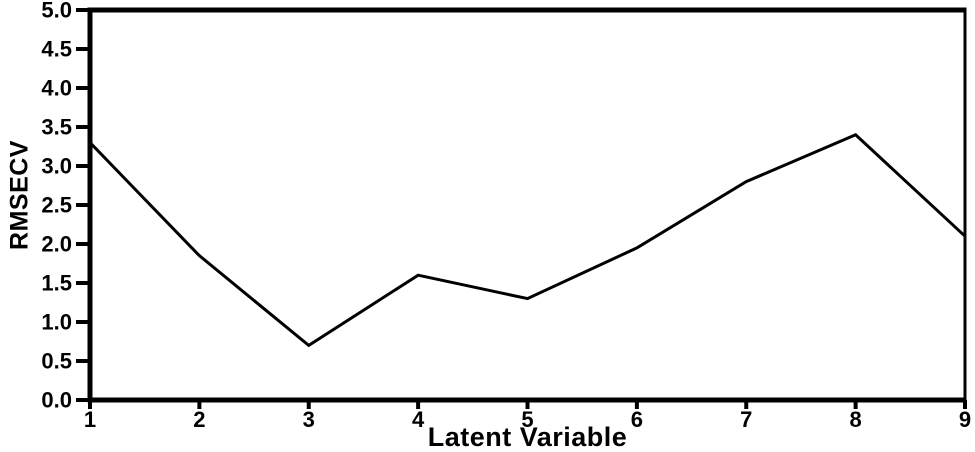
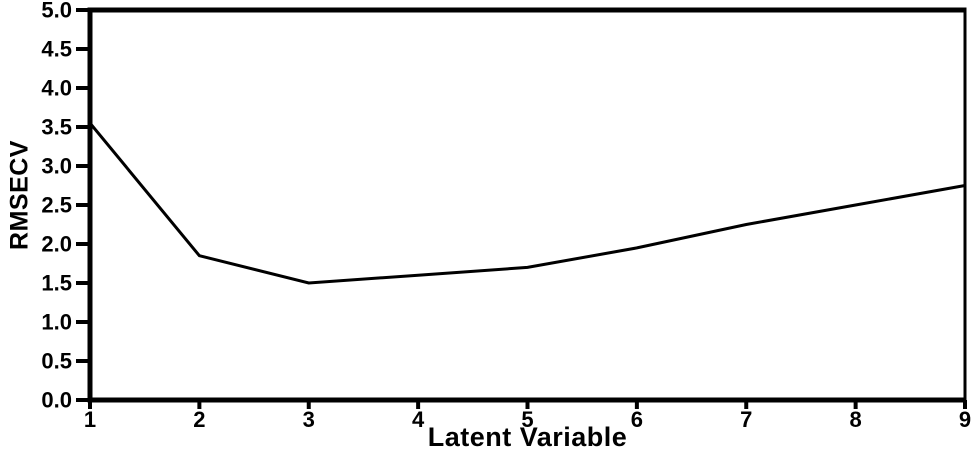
1: 3.3 -> 3.5
3: 0.7 -> 1.5
5: 1.3 -> 1.7
7: 2.8 -> 2.2
8: 3.4 -> 2.5
9: 2.1 -> 2.8
